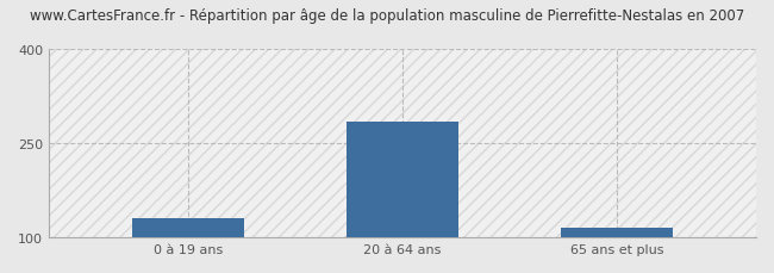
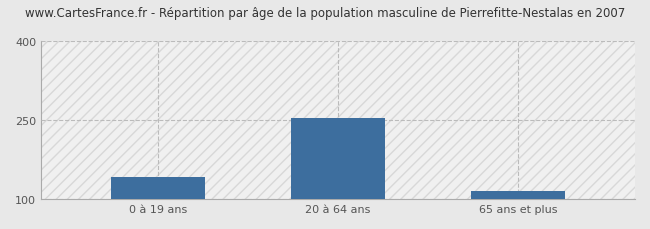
0 à 19 ans: 130 -> 142
20 à 64 ans: 285 -> 254
